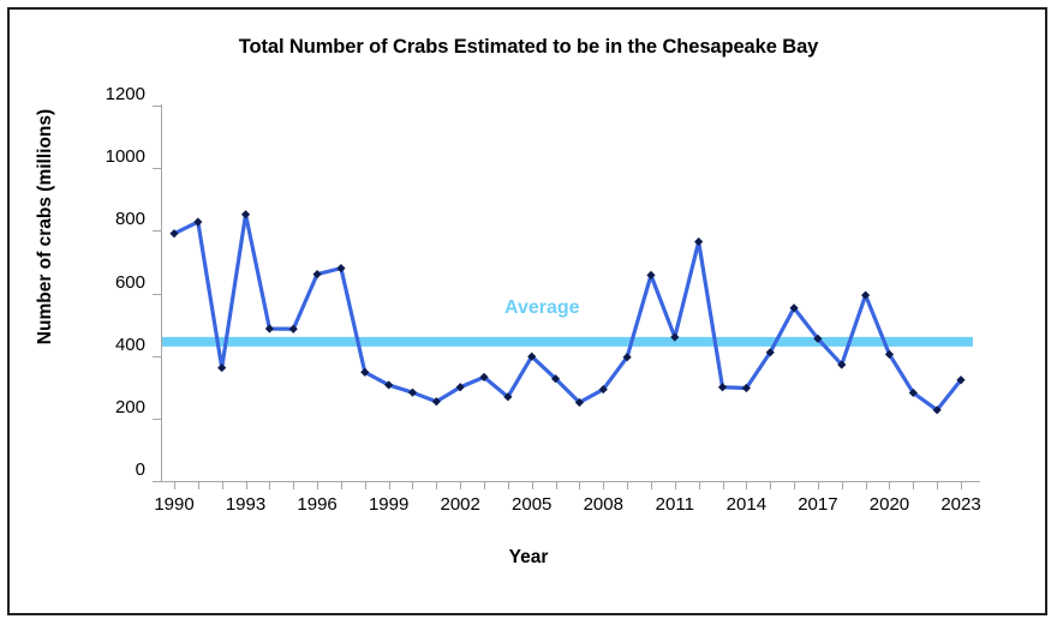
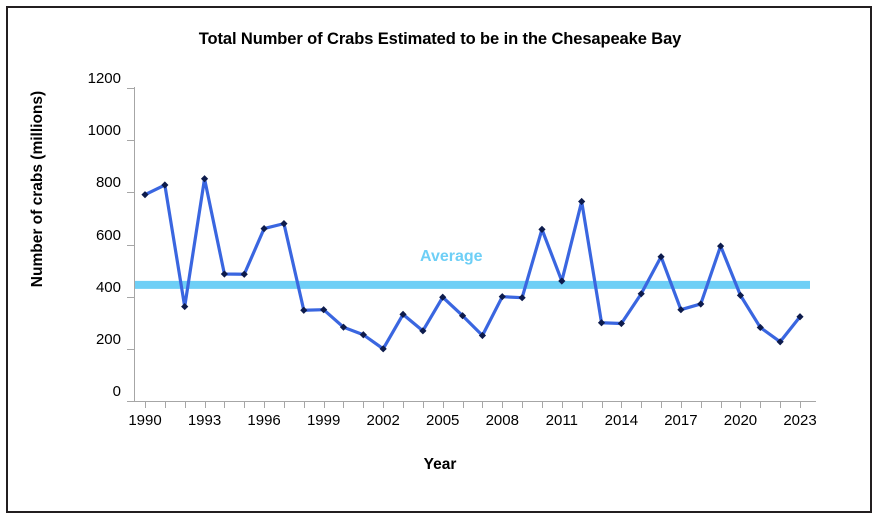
1999: 310 -> 350
2002: 300 -> 200
2008: 290 -> 400
2017: 460 -> 350
